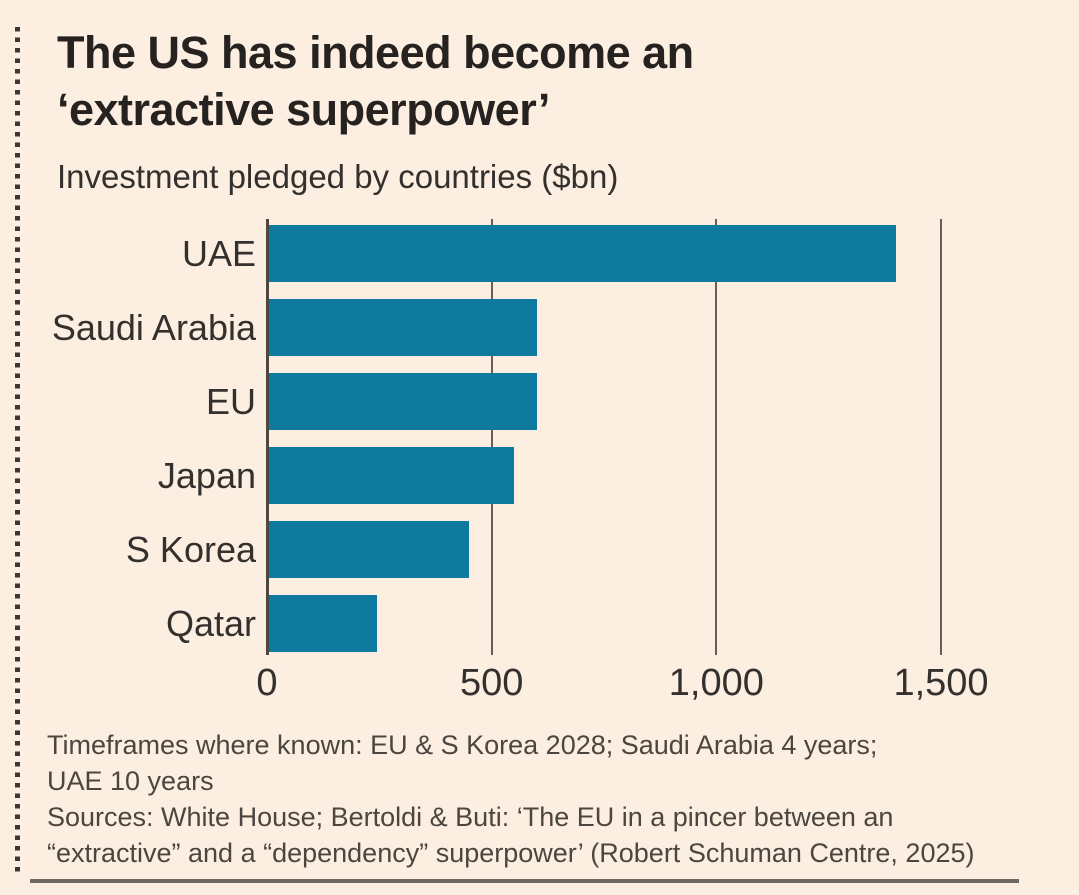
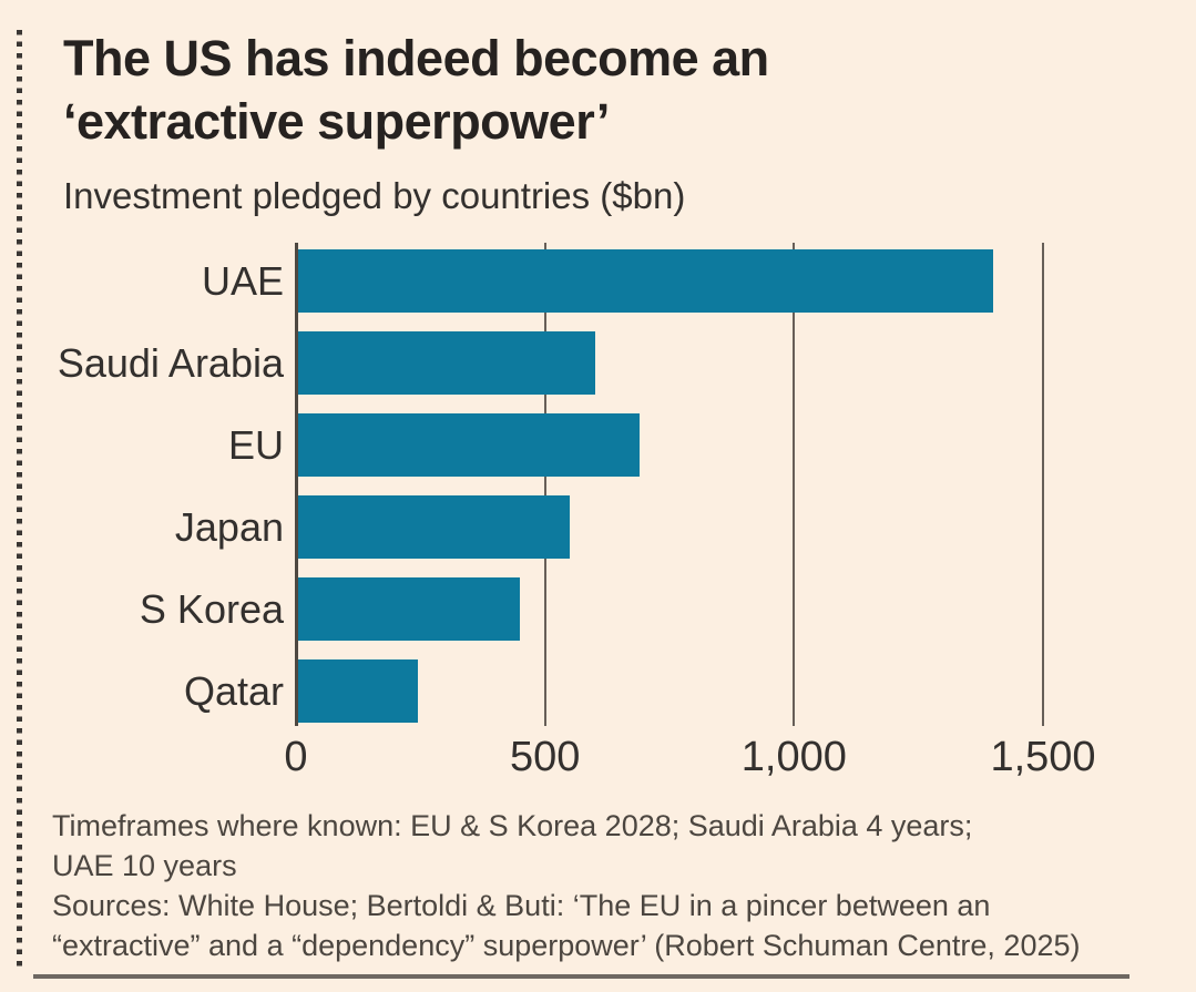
EU: 600 -> 690
